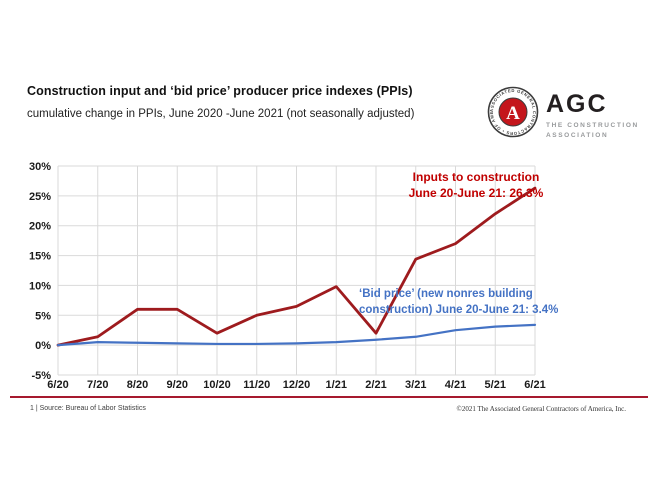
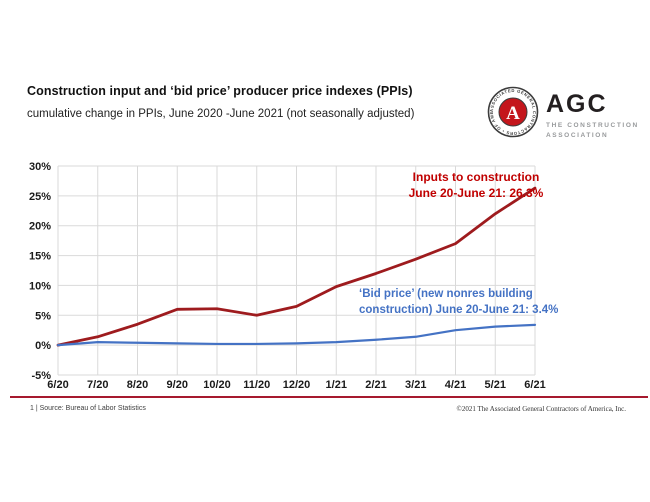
Inputs to construction/8/20: 6% -> 4%
Inputs to construction/10/20: 2% -> 6%
Inputs to construction/2/21: 2% -> 12%
